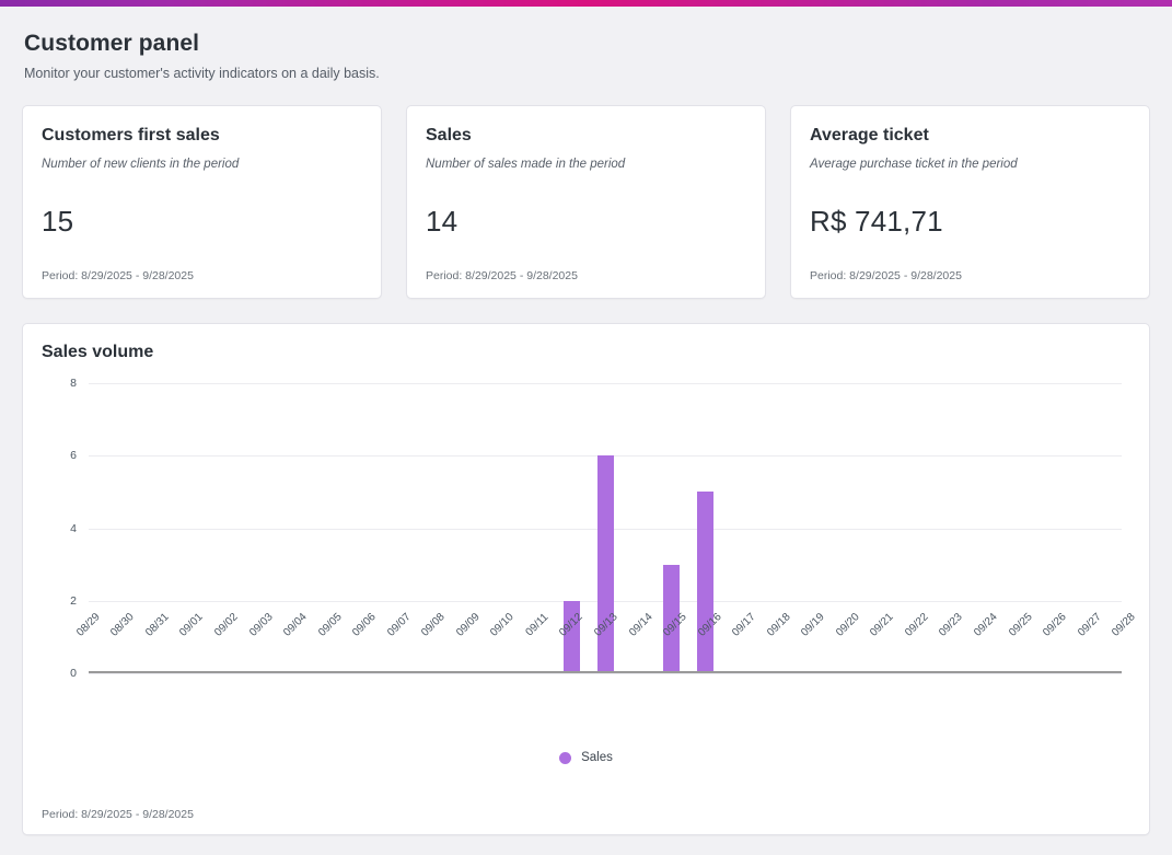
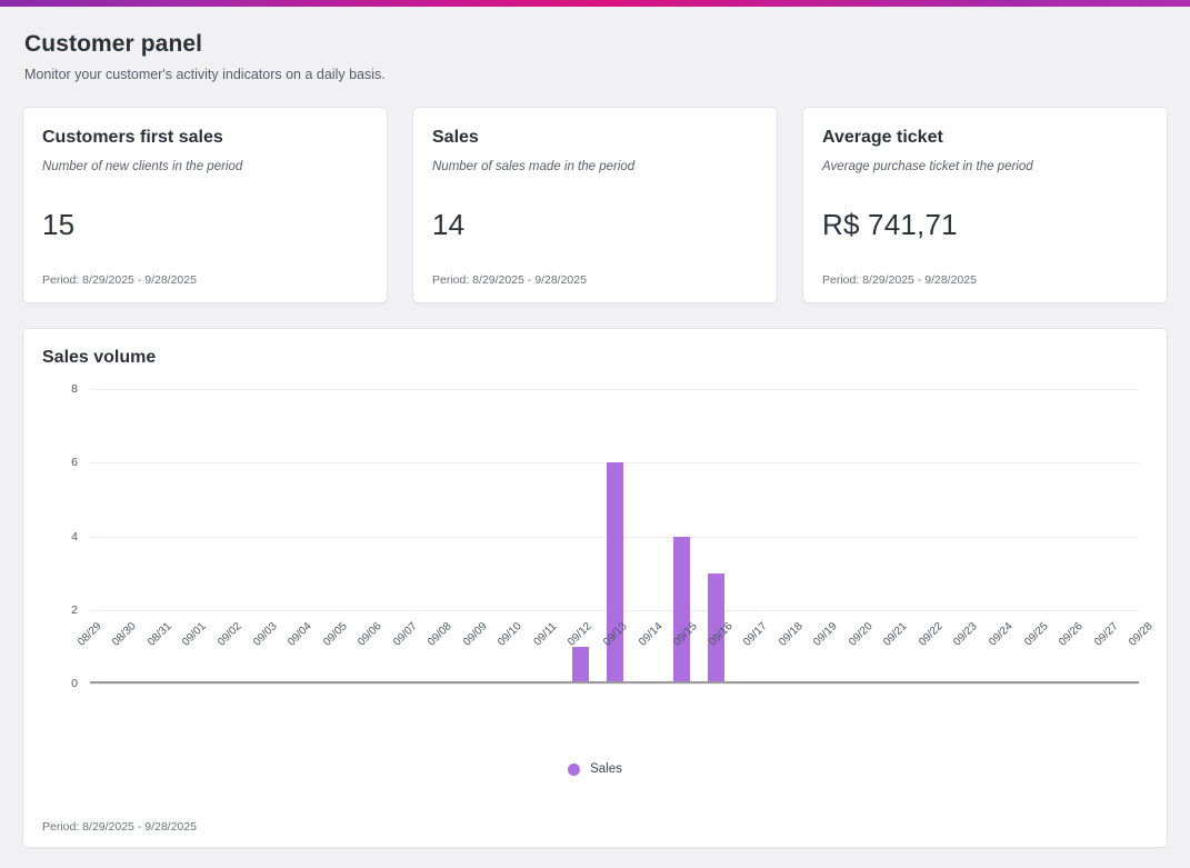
09/12: 2 -> 1
09/15: 3 -> 4
09/16: 5 -> 3
